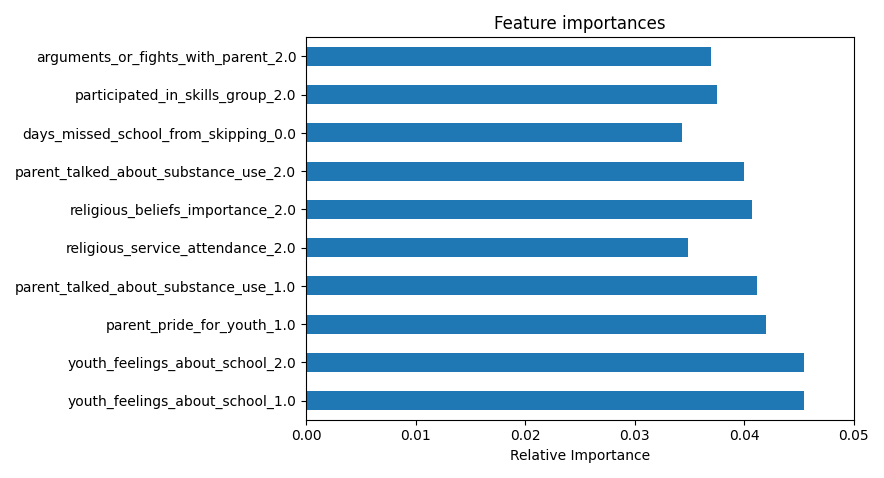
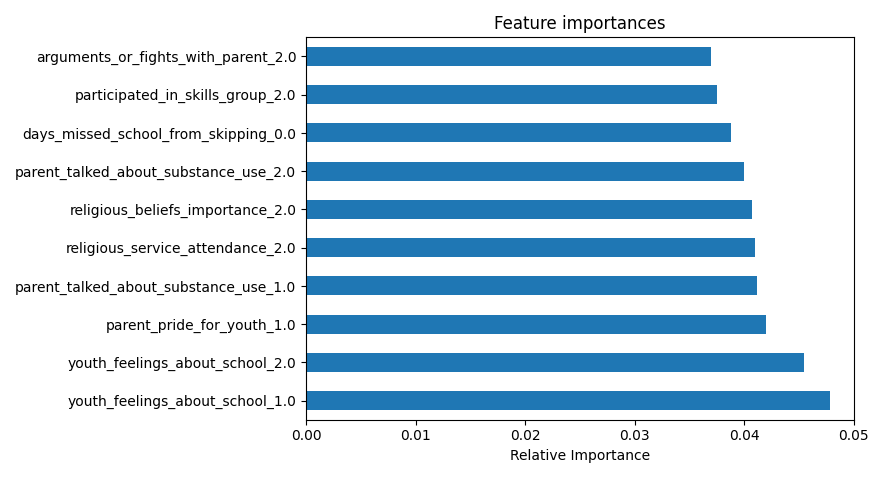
days_missed_school_from_skipping_0.0: 0.0343 -> 0.0388
religious_service_attendance_2.0: 0.0349 -> 0.0410
youth_feelings_about_school_1.0: 0.0455 -> 0.0478
